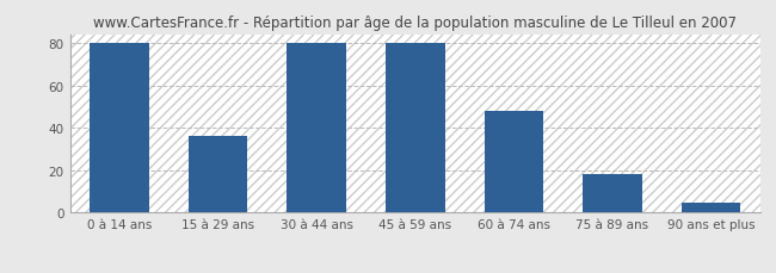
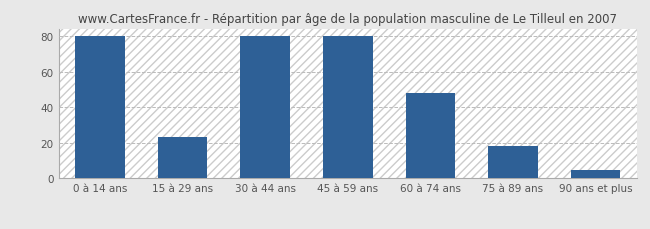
15 à 29 ans: 36 -> 23
